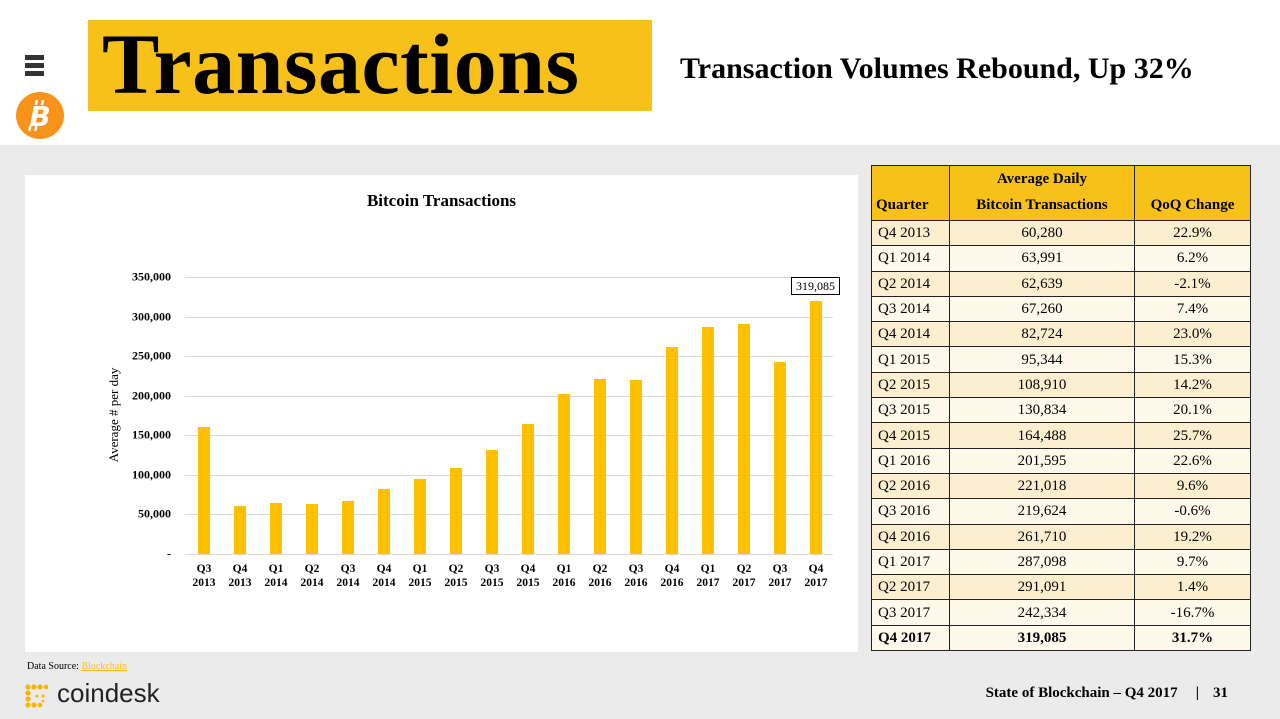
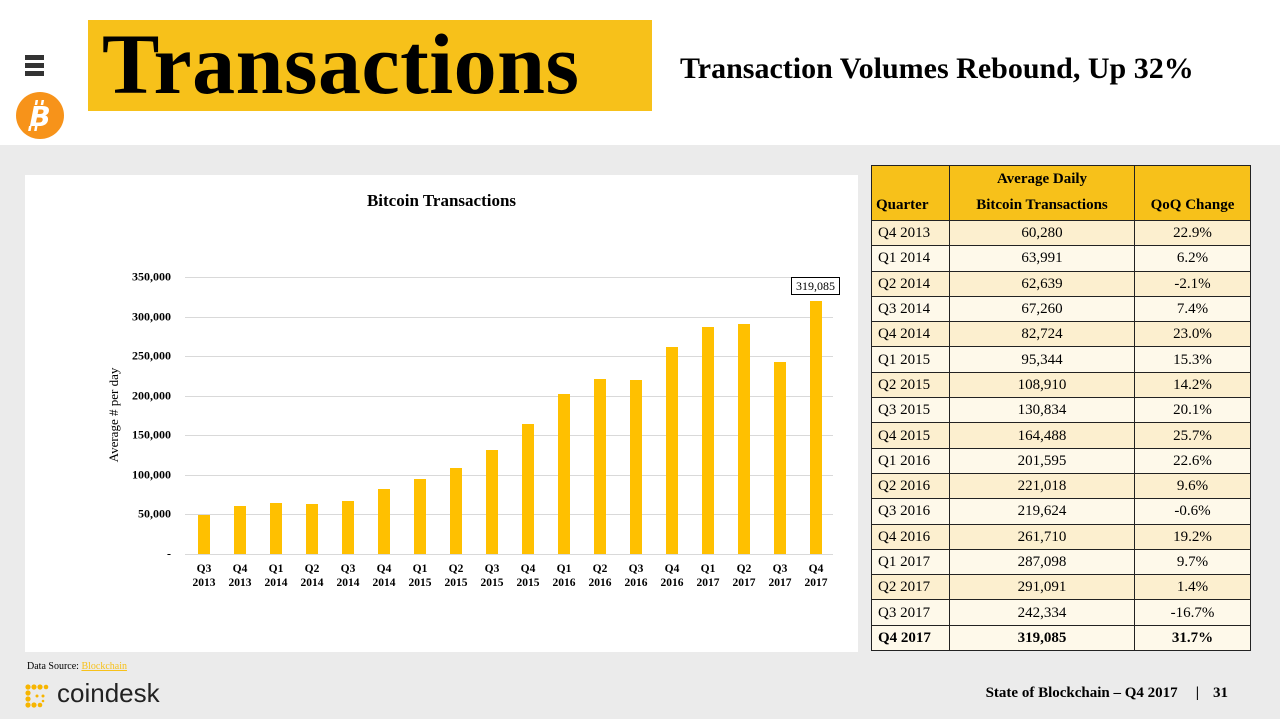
Q3 2013: 160000 -> 50000
